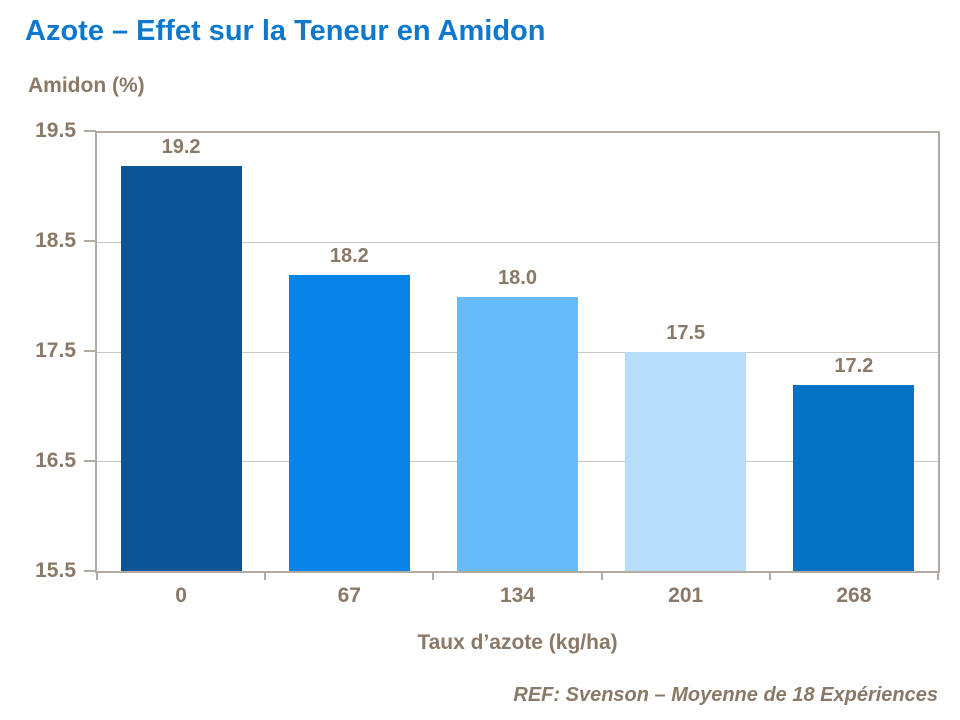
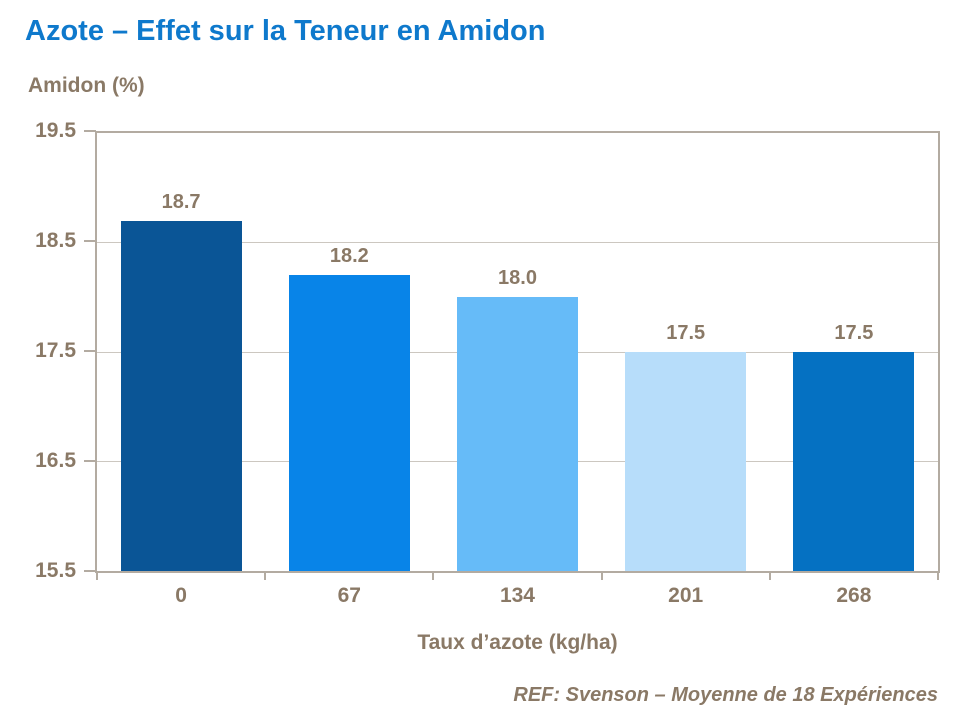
0: 19.2 -> 18.7
268: 17.2 -> 17.5
